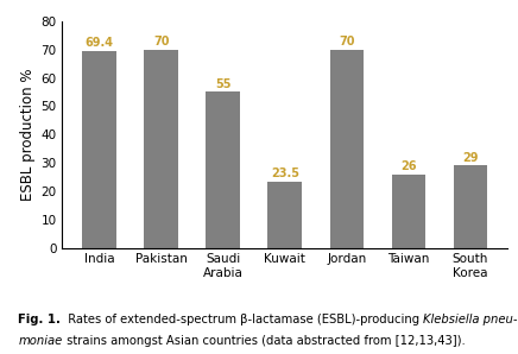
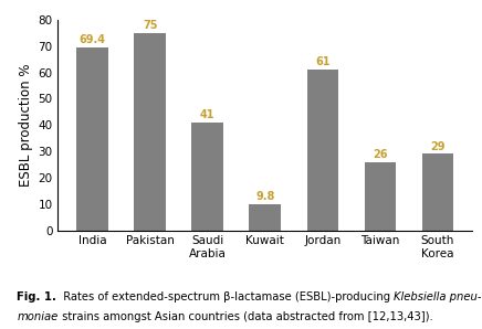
Pakistan: 70 -> 75
Saudi Arabia: 55 -> 41
Kuwait: 23.5 -> 9.8
Jordan: 70 -> 61
